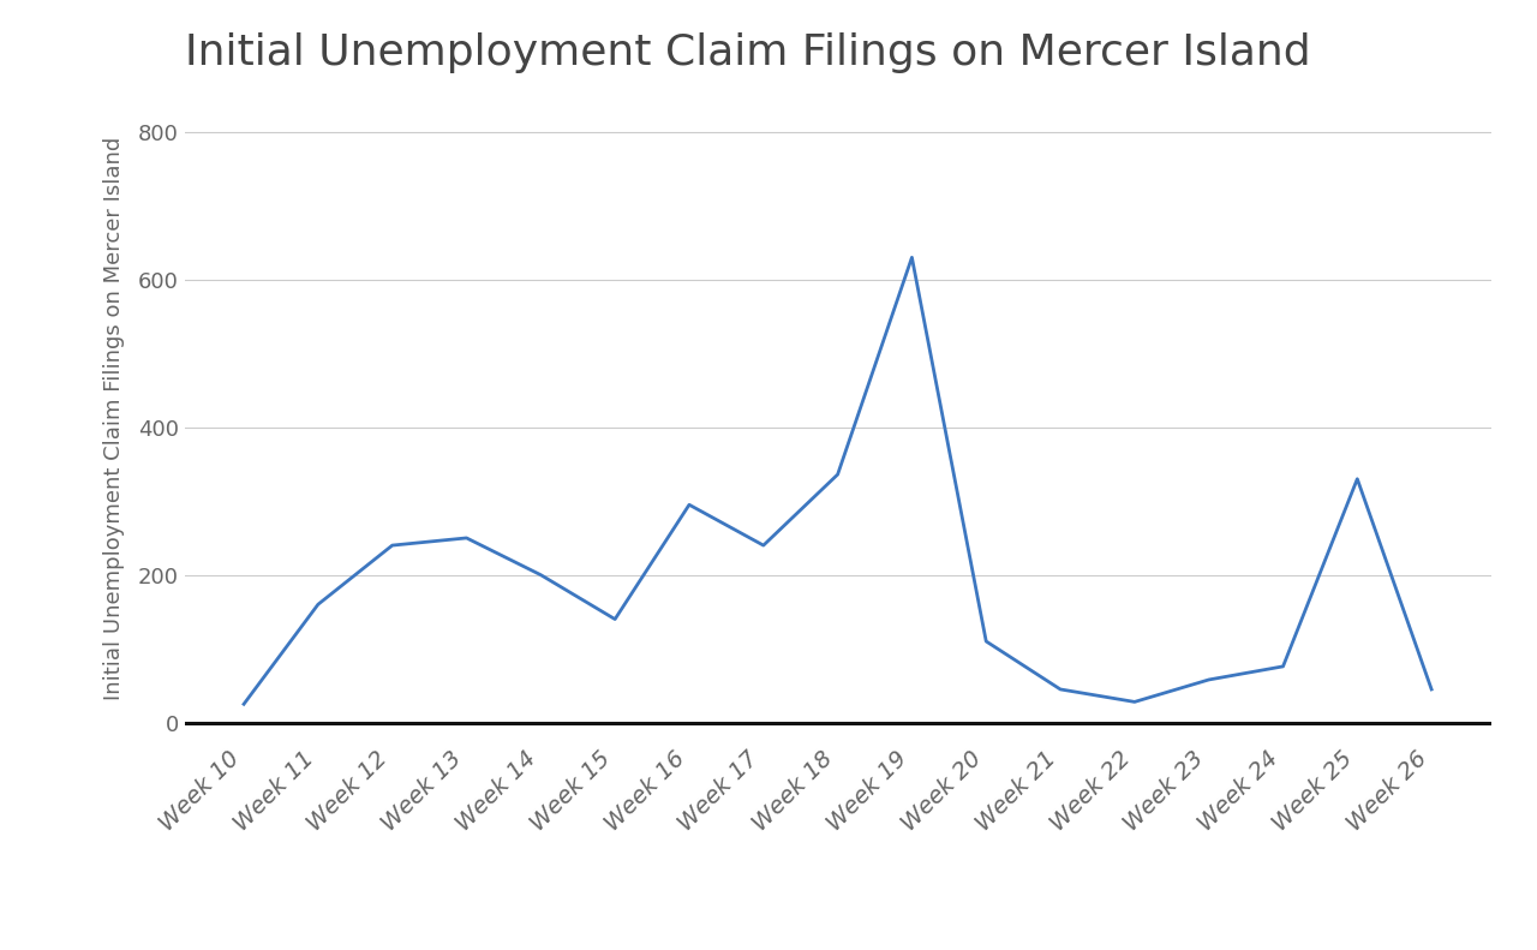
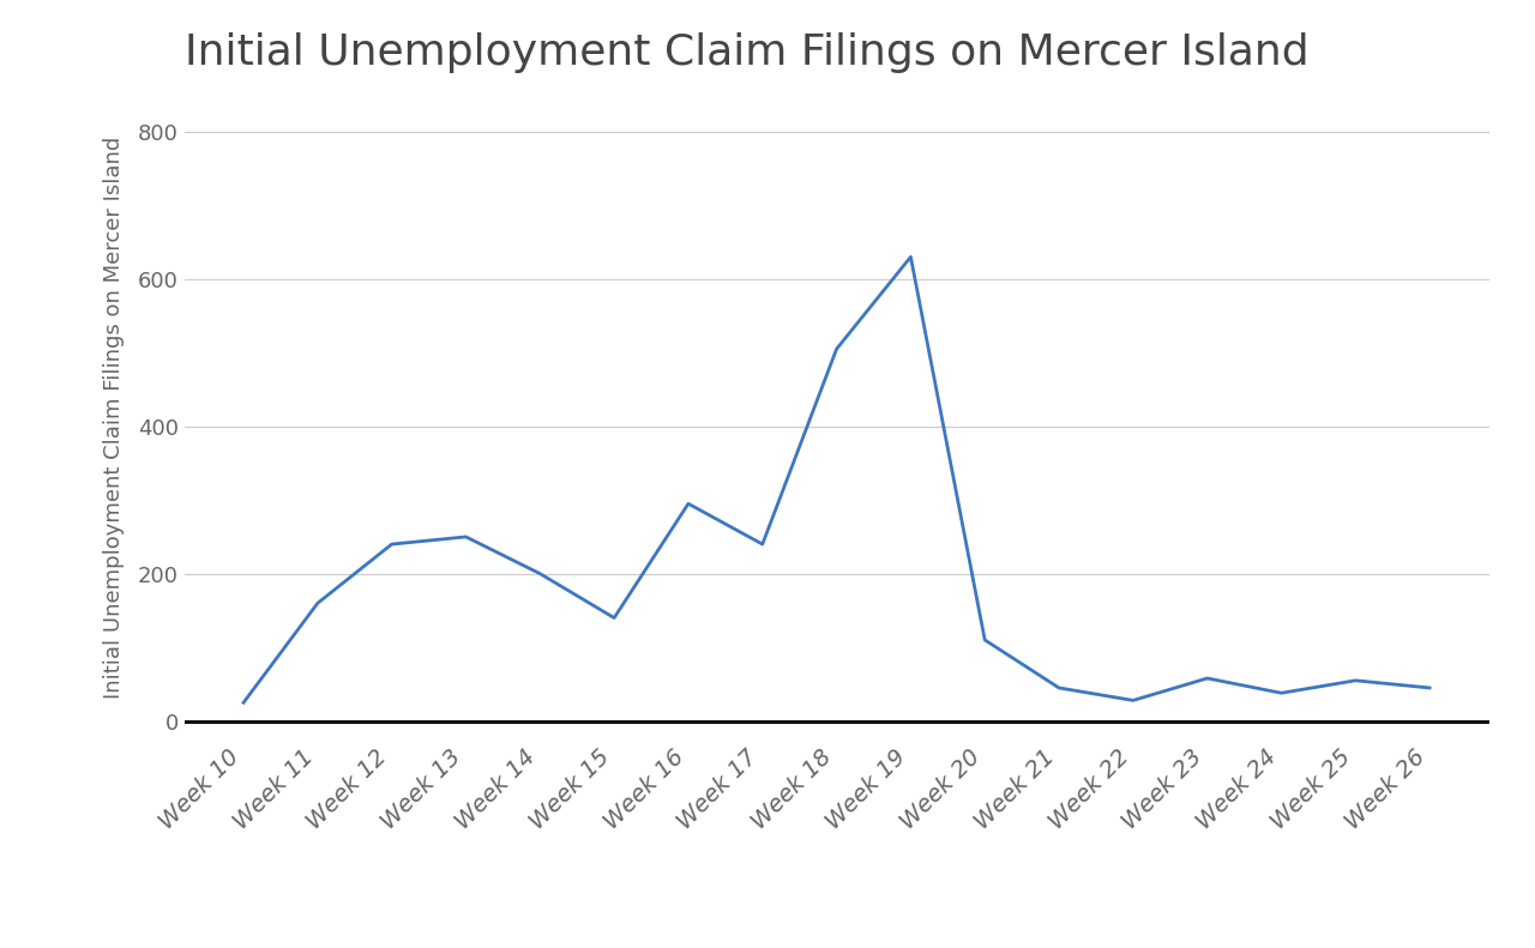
Week 18: 336 -> 505
Week 24: 76 -> 38
Week 25: 330 -> 55
